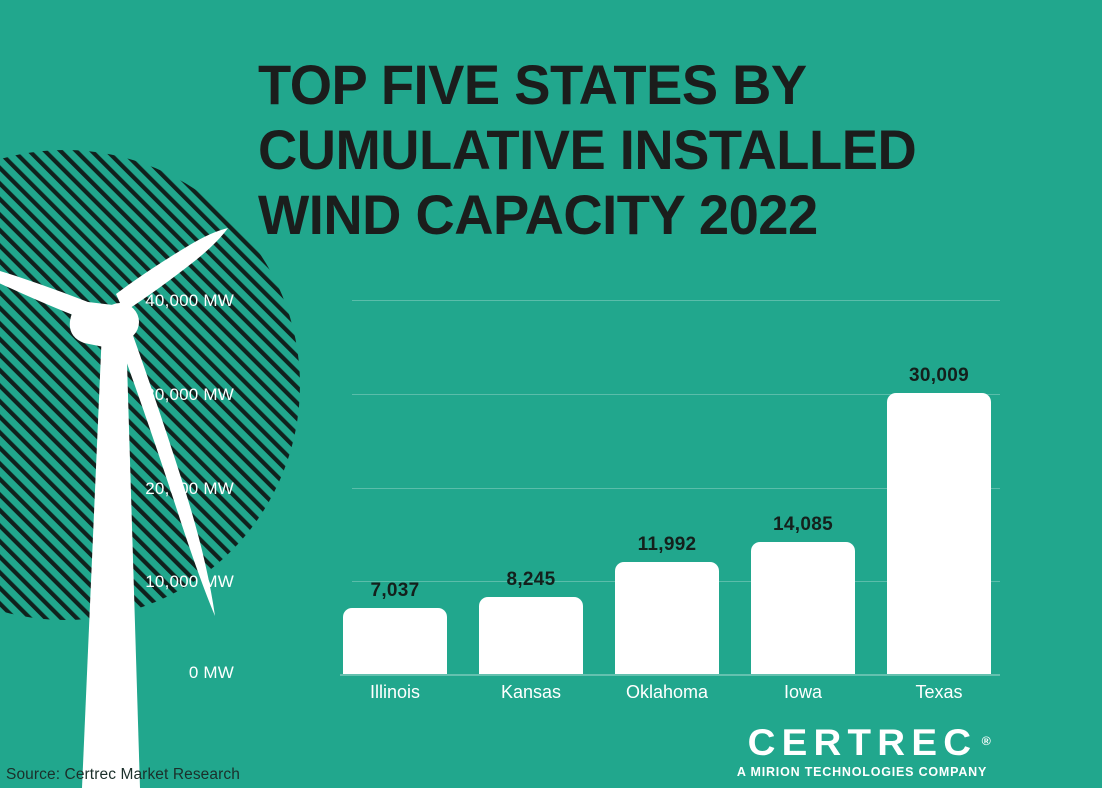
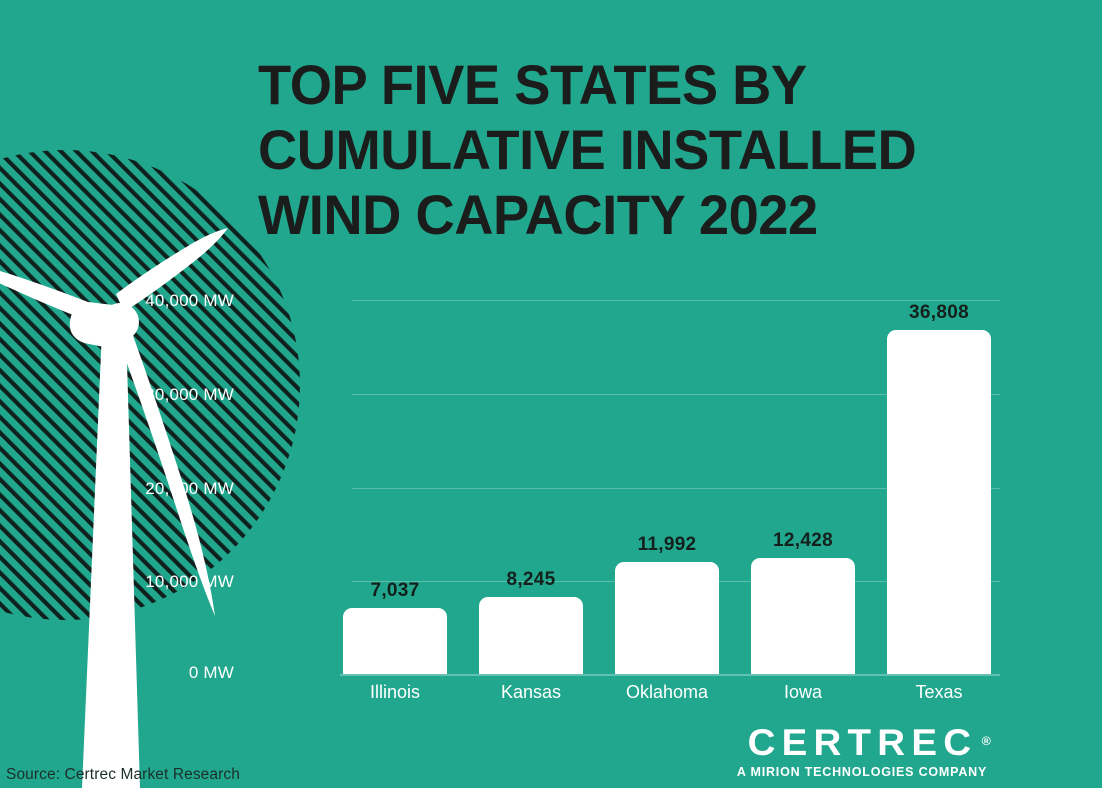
Iowa: 14,085 -> 12,428
Texas: 30,009 -> 36,808
